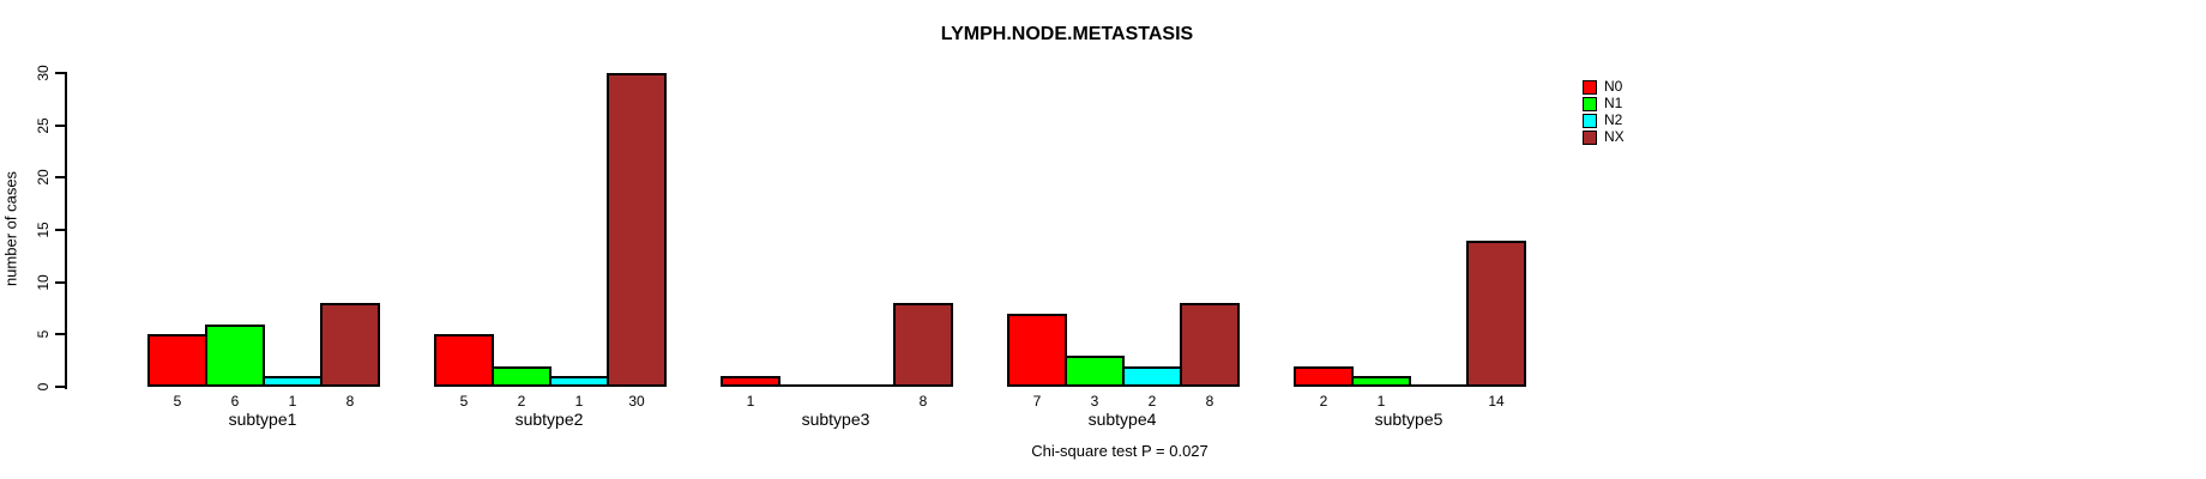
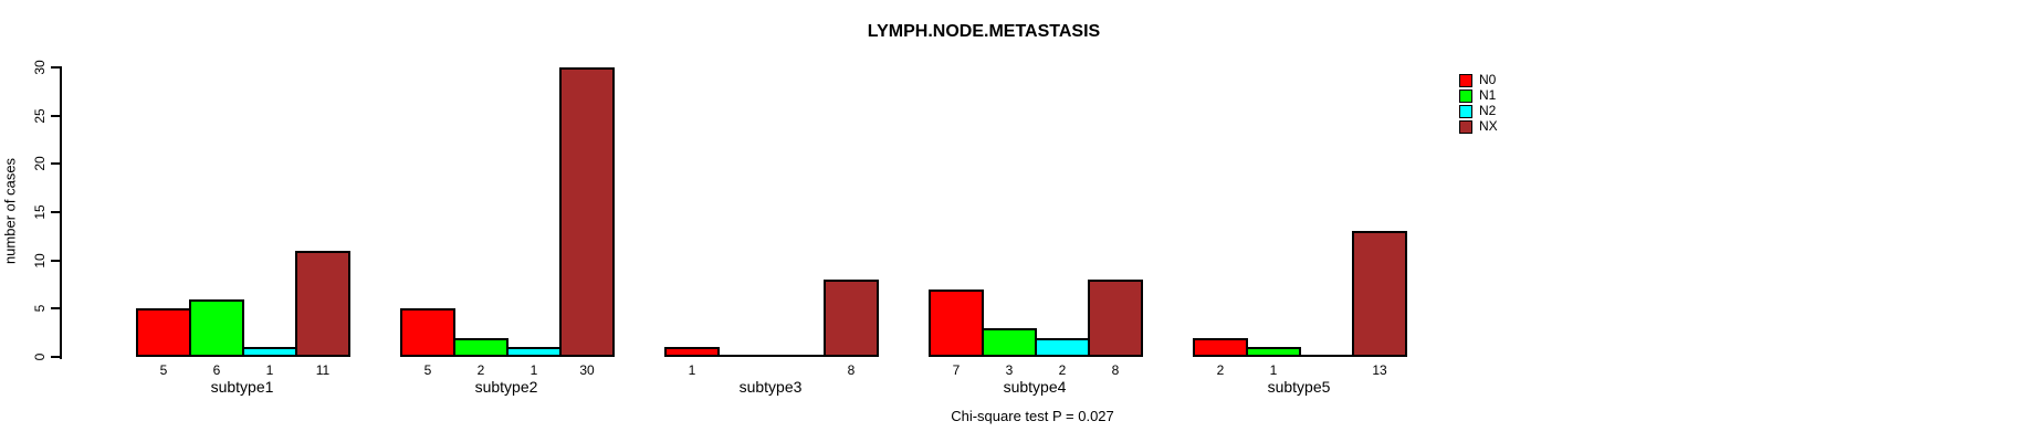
NX/subtype1: 8 -> 11
NX/subtype5: 14 -> 13
